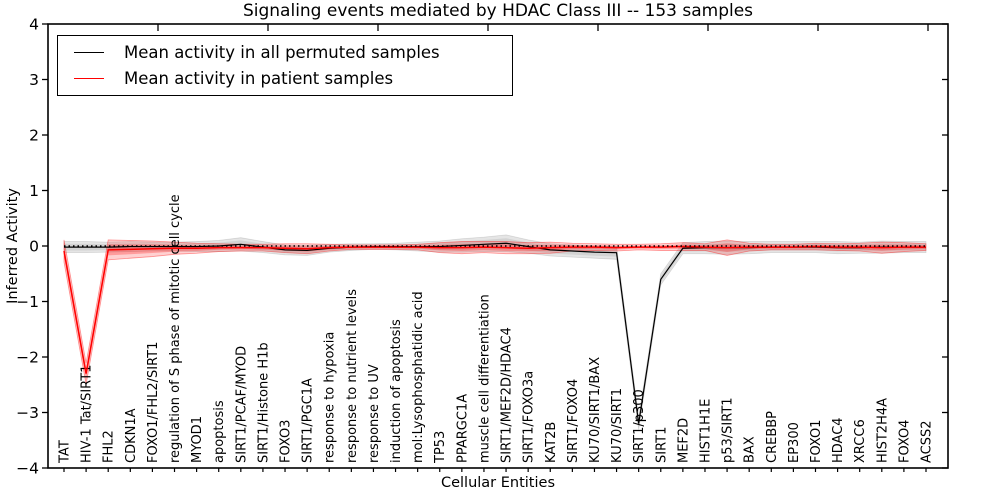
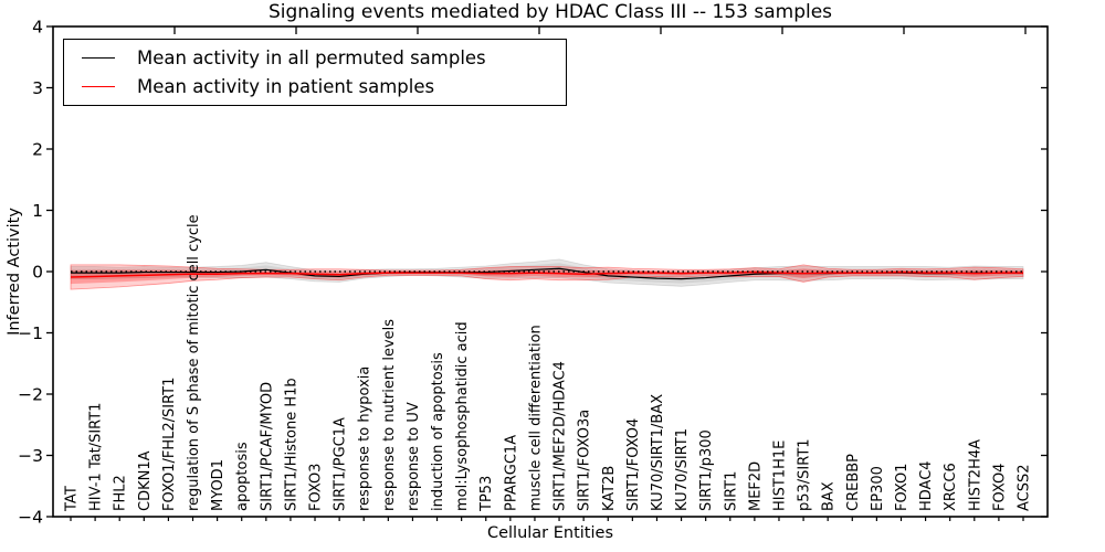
Mean activity in patient samples/HIV-1 Tat/SIRT1: -2.3 -> -0.1
Mean activity in all permuted samples/SIRT1/p300: -3.2 -> -0.1
Mean activity in all permuted samples/SIRT1: -0.6 -> -0.1
